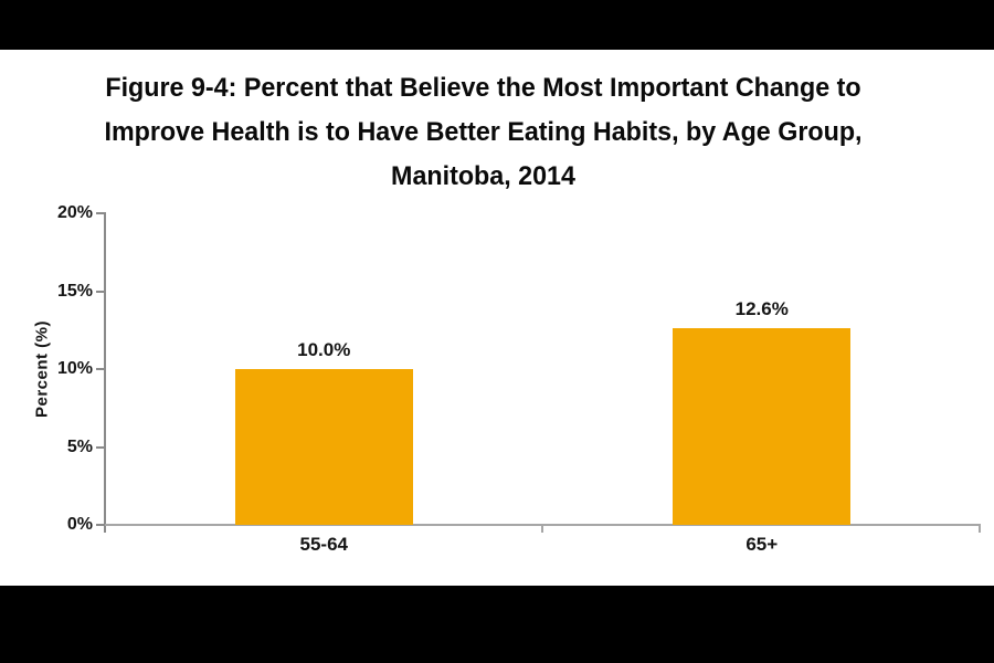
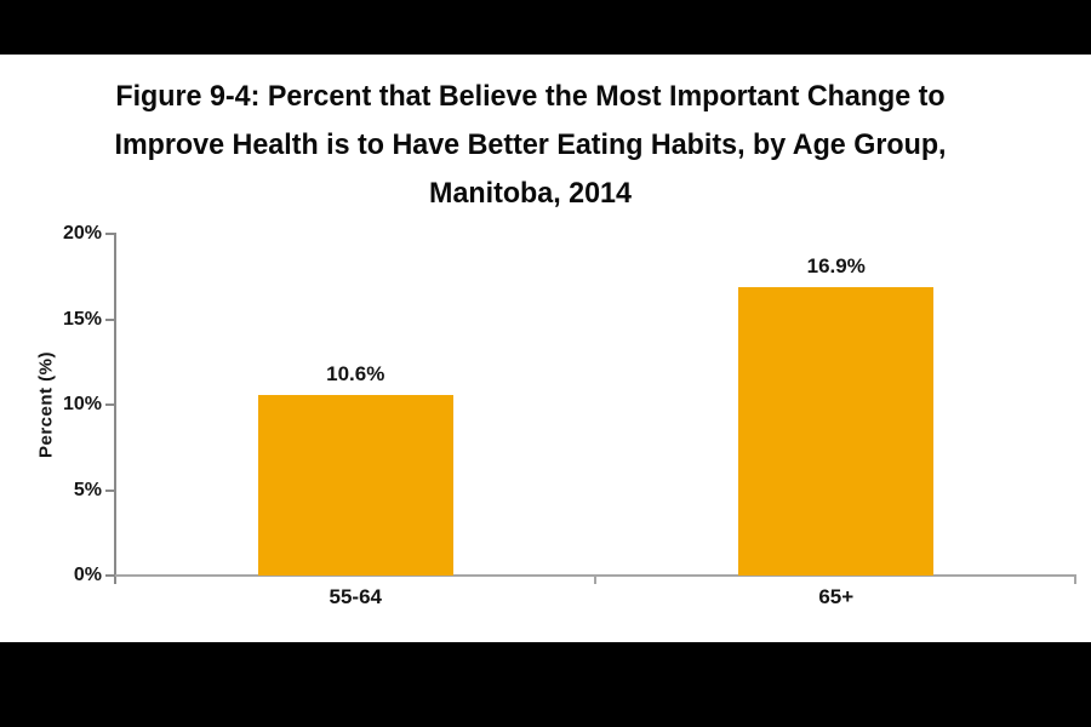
55-64: 10.0% -> 10.6%
65+: 12.6% -> 16.9%
